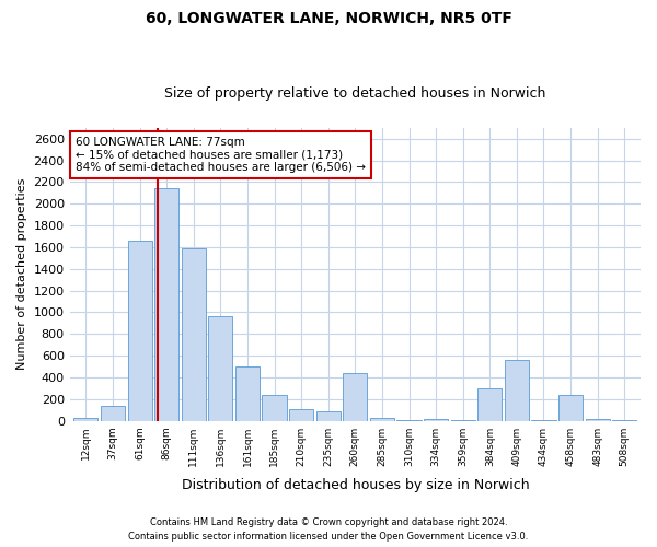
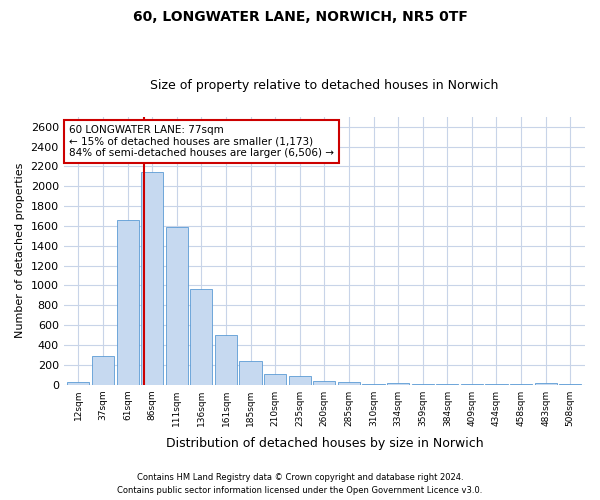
37sqm: 140 -> 290
260sqm: 440 -> 40
384sqm: 300 -> 0
409sqm: 560 -> 10
458sqm: 240 -> 0
